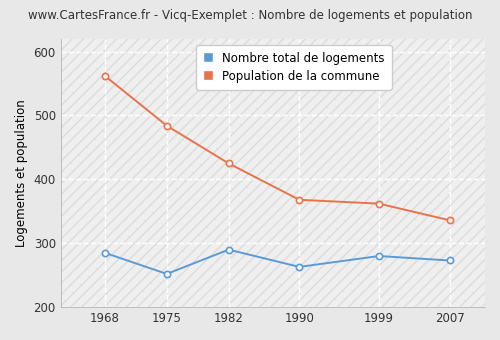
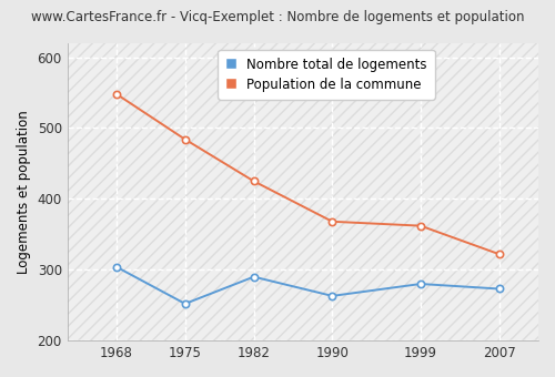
Nombre total de logements/1968: 285 -> 304
Population de la commune/1968: 562 -> 548
Population de la commune/2007: 336 -> 322
